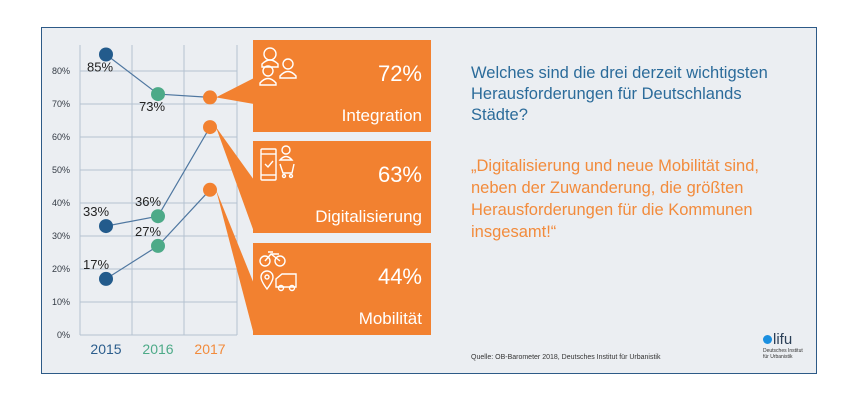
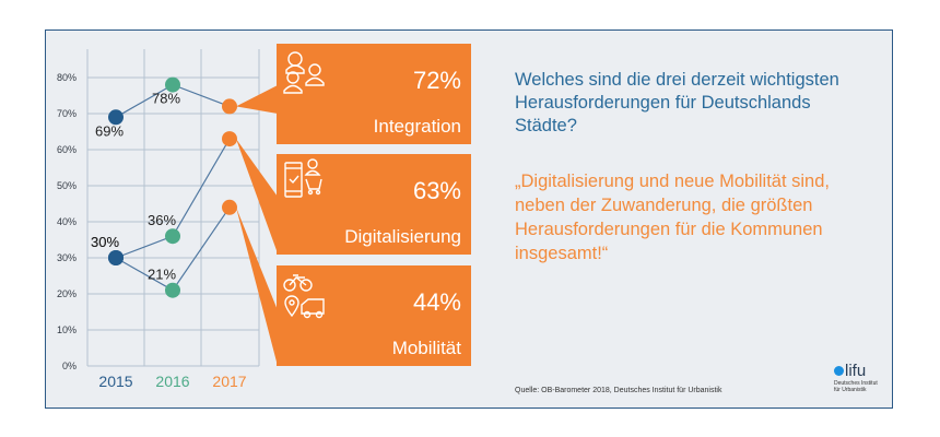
Integration/2015: 85% -> 69%
Digitalisierung/2015: 33% -> 30%
Mobilität/2015: 17% -> 30%
Integration/2016: 73% -> 78%
Mobilität/2016: 27% -> 21%
